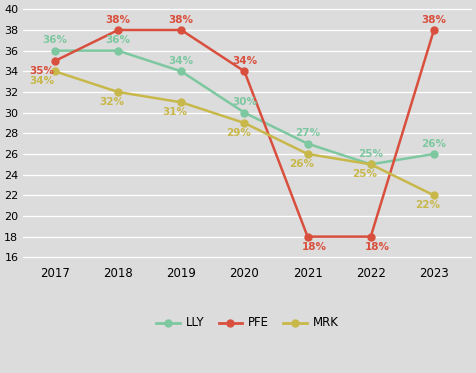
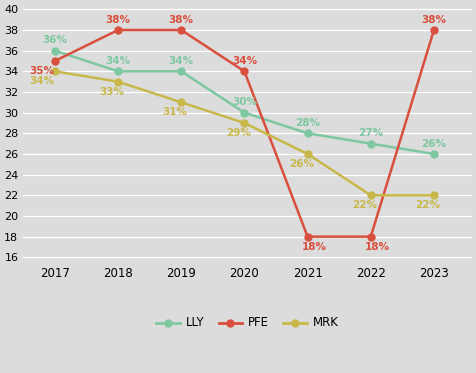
LLY/2018: 36% -> 34%
MRK/2018: 32% -> 33%
LLY/2021: 27% -> 28%
LLY/2022: 25% -> 27%
MRK/2022: 25% -> 22%
